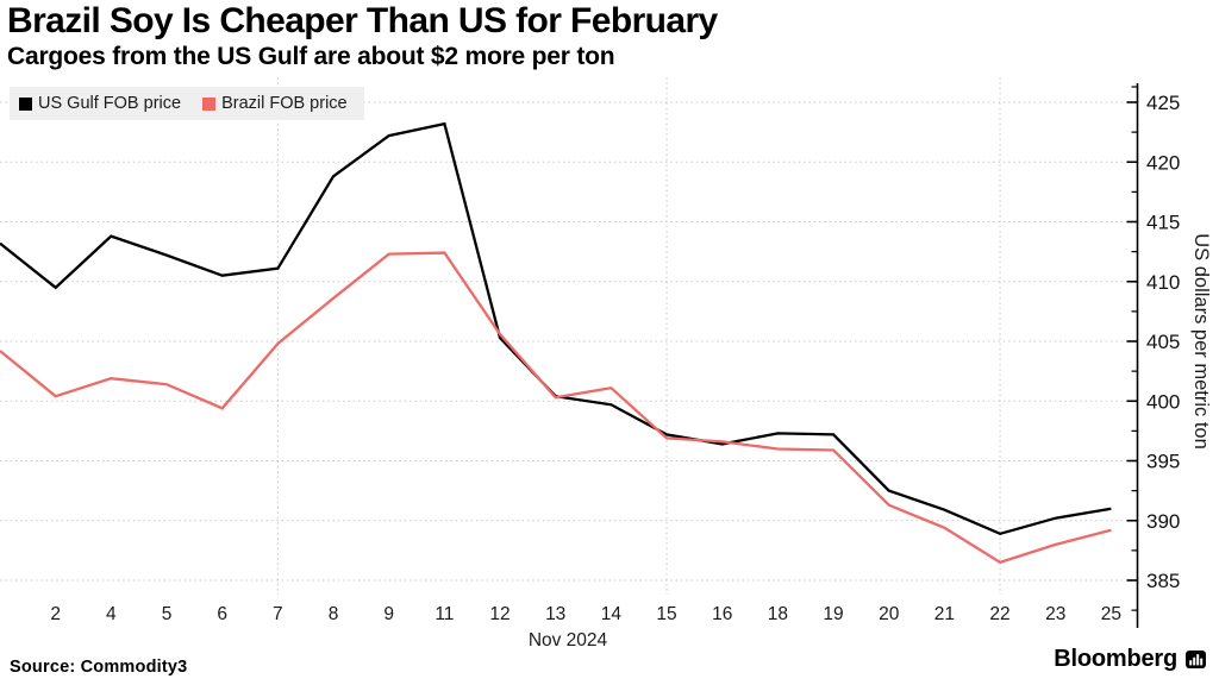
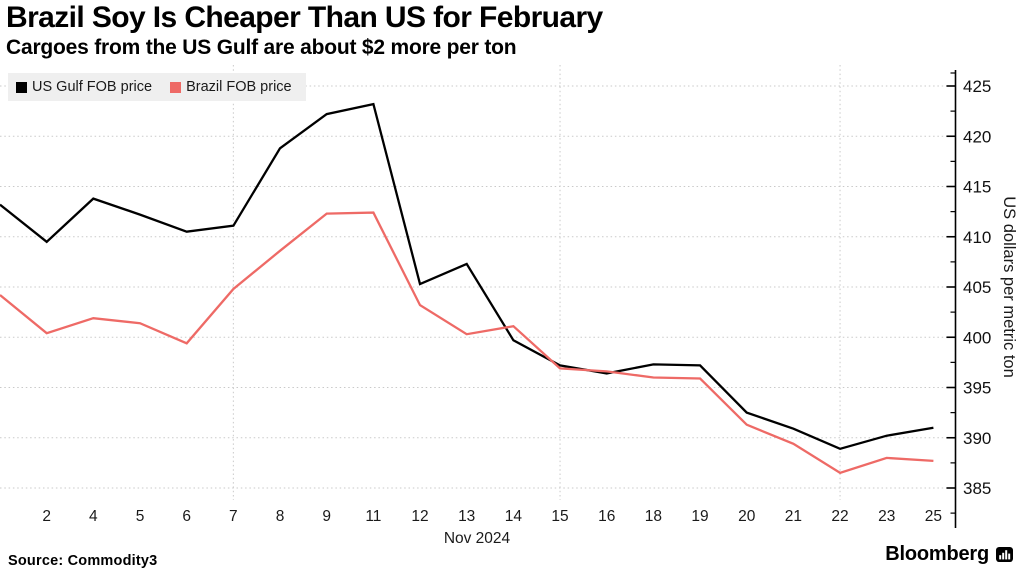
Brazil FOB price/12: 405.6 -> 403.2
US Gulf FOB price/13: 400.4 -> 407.3
Brazil FOB price/25: 389.2 -> 387.7
